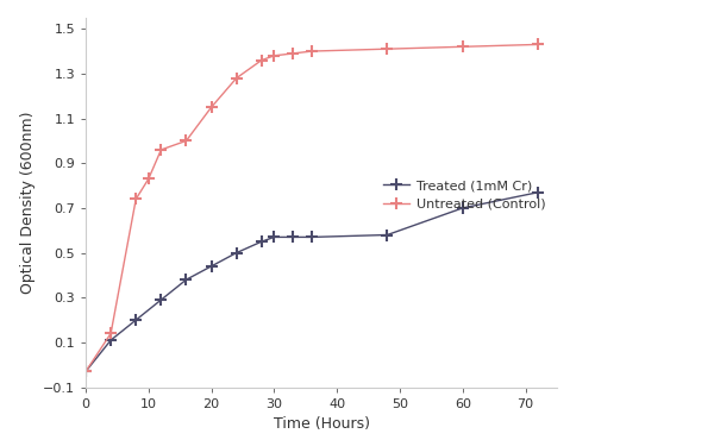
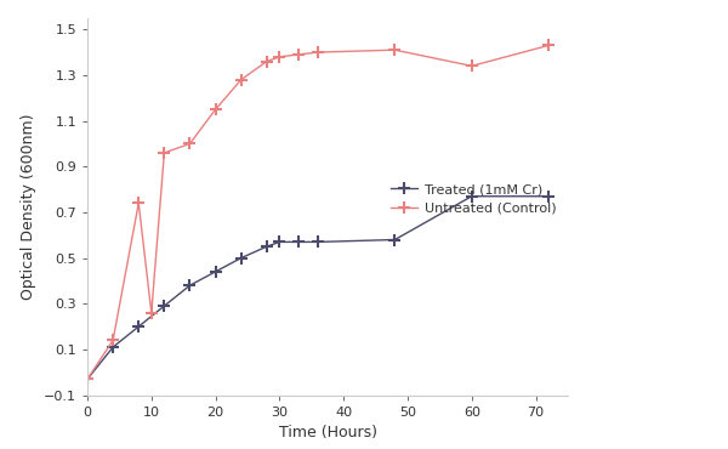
Untreated (Control)/10: 0.83 -> 0.26
Treated (1mM Cr)/60: 0.70 -> 0.77
Untreated (Control)/60: 1.42 -> 1.34
